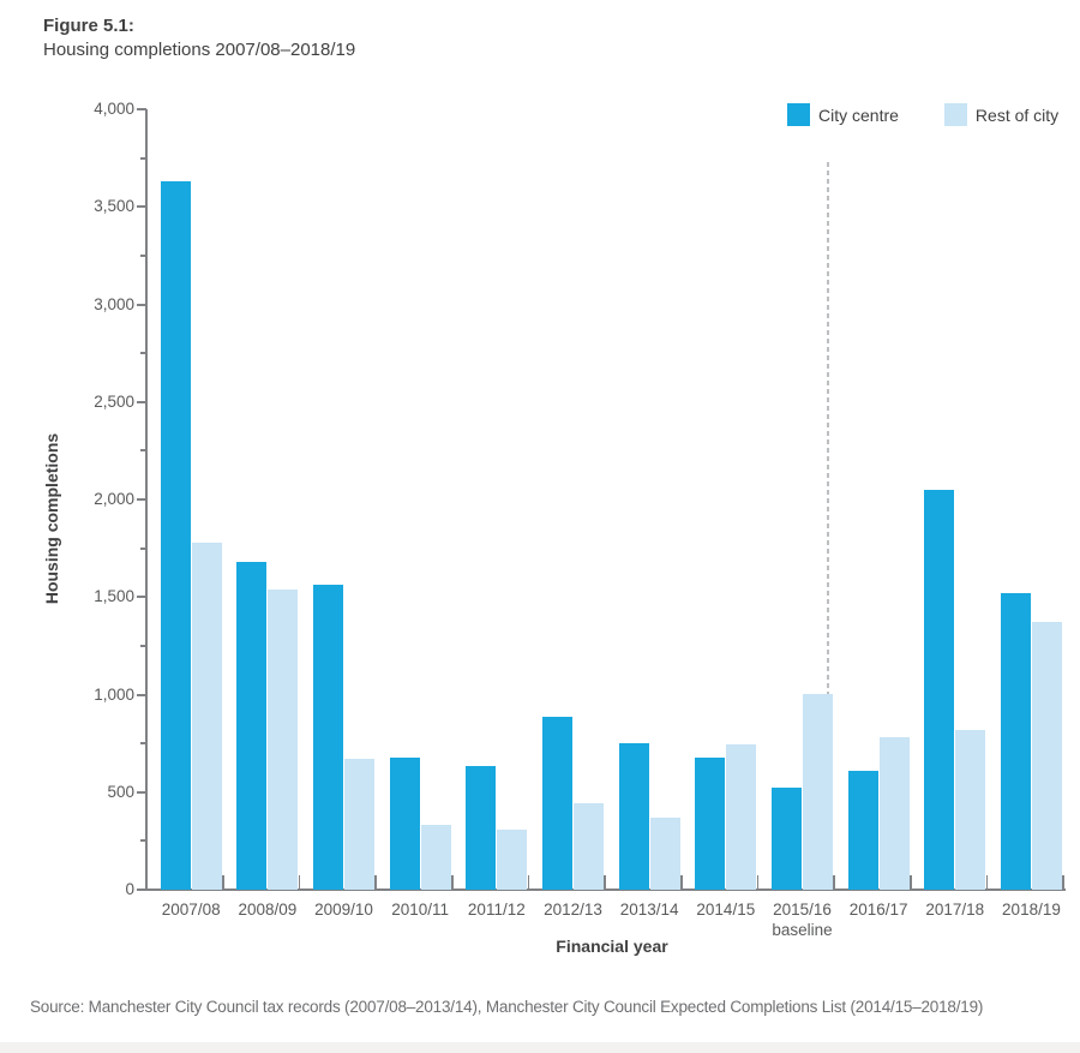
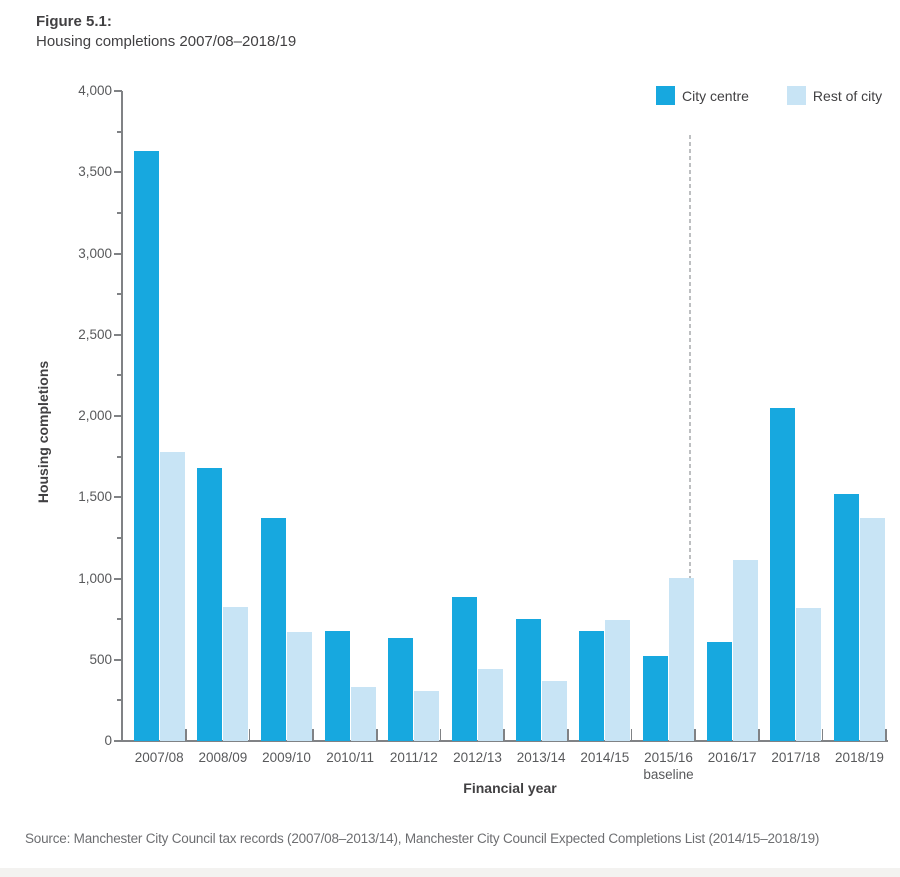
Rest of city/2008/09: 1540 -> 820
City centre/2009/10: 1560 -> 1380
Rest of city/2016/17: 780 -> 1120
